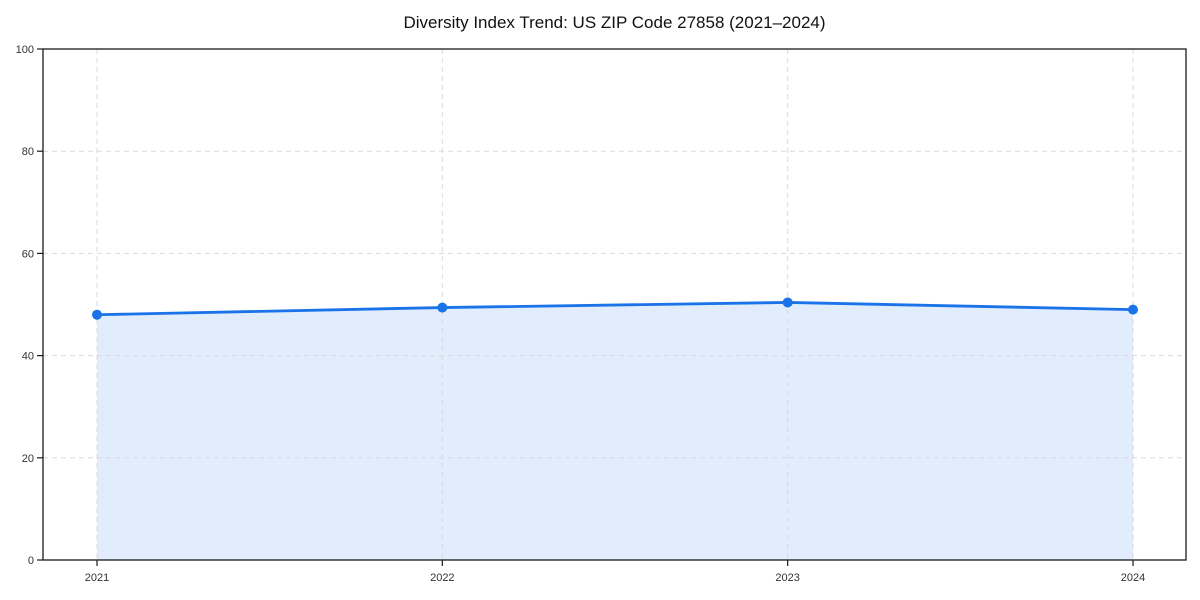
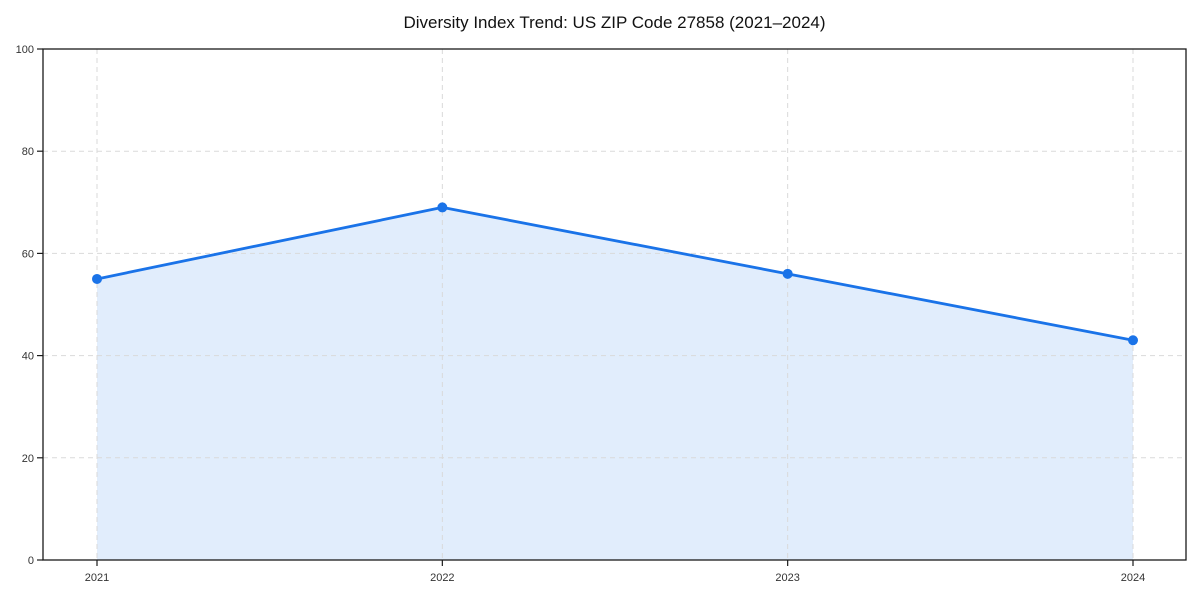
2021: 48 -> 55
2022: 49 -> 69
2023: 50 -> 56
2024: 49 -> 43
